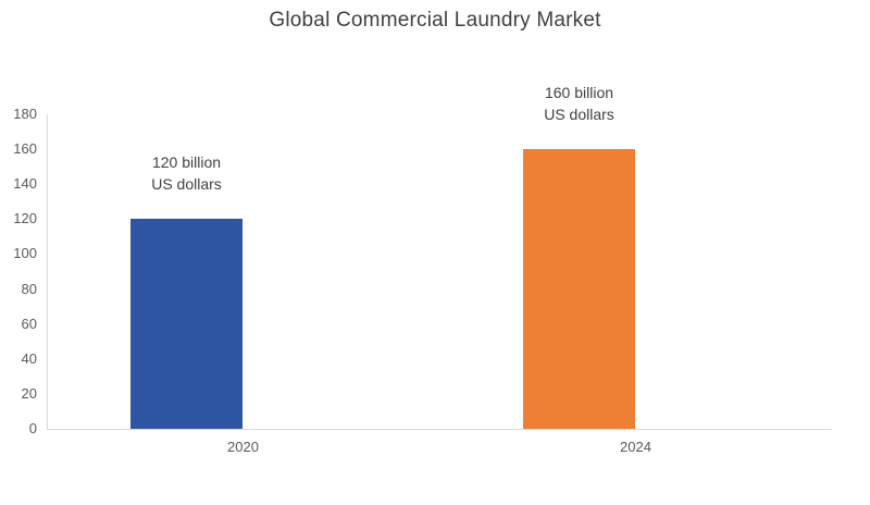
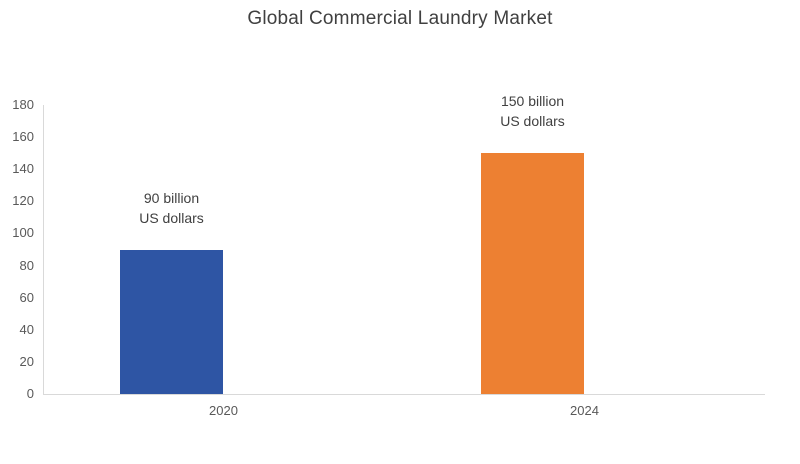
2020: 120 -> 90
2024: 160 -> 150
